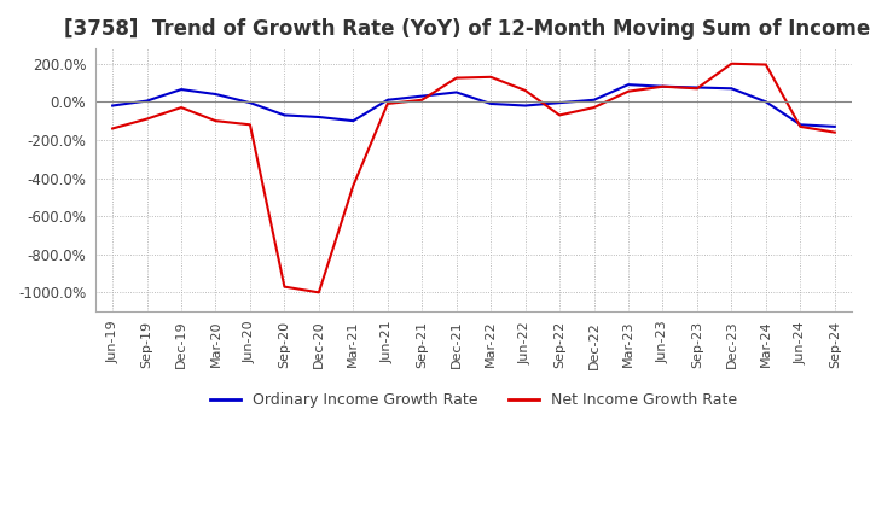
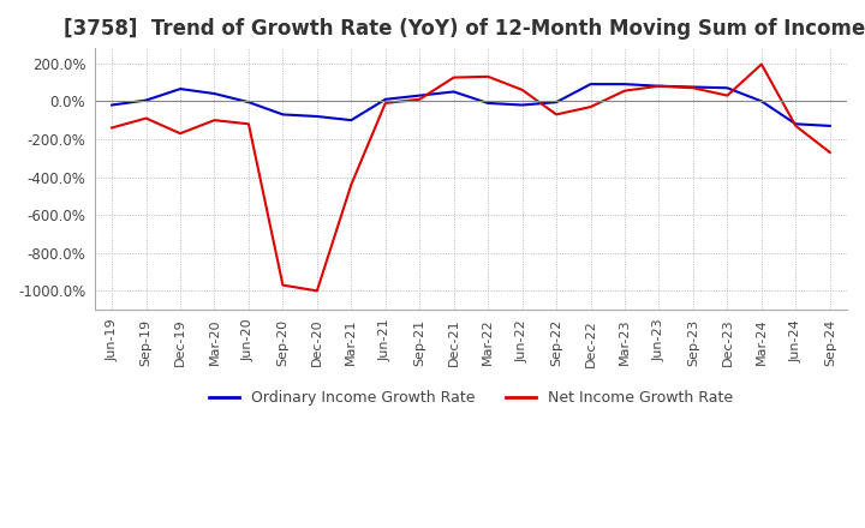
Net Income Growth Rate/Dec-19: -30% -> -170%
Ordinary Income Growth Rate/Dec-22: 10% -> 90%
Net Income Growth Rate/Dec-23: 200% -> 30%
Net Income Growth Rate/Sep-24: -160% -> -270%
